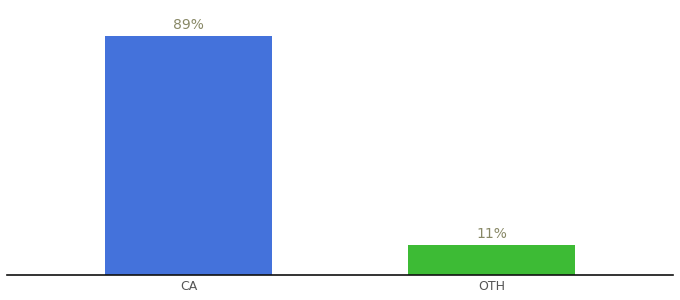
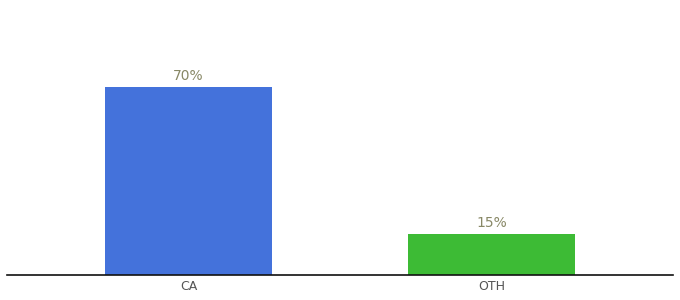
CA: 89% -> 70%
OTH: 11% -> 15%
